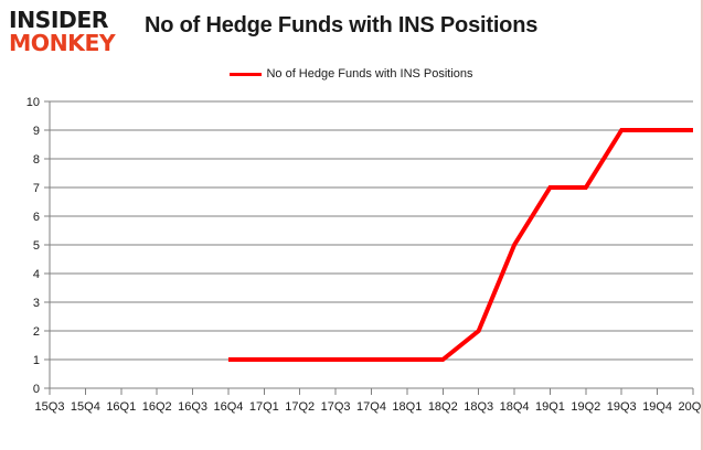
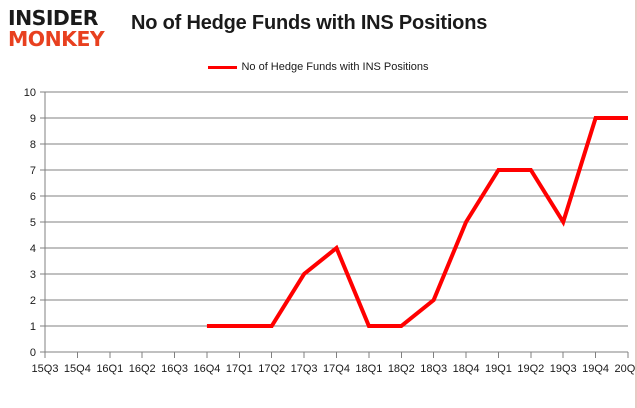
17Q3: 1 -> 3
17Q4: 1 -> 4
19Q3: 9 -> 5
